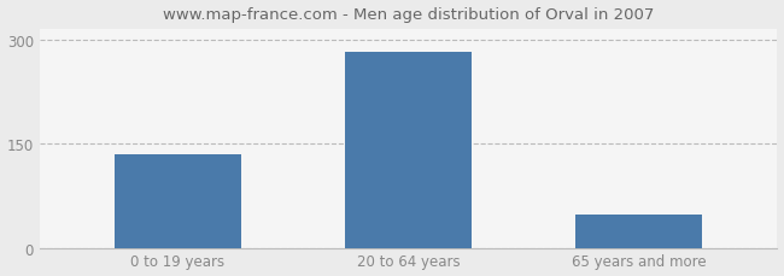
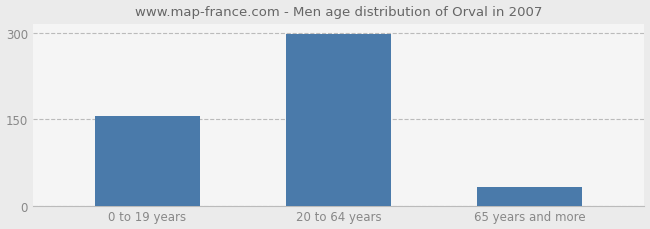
0 to 19 years: 135 -> 156
20 to 64 years: 283 -> 298
65 years and more: 48 -> 32
